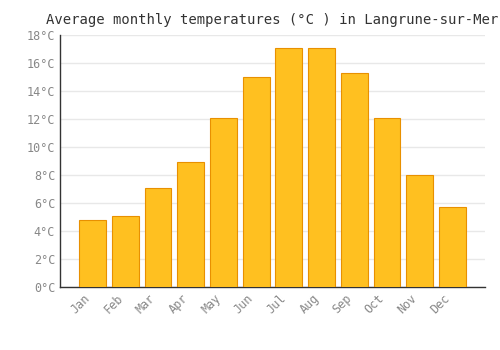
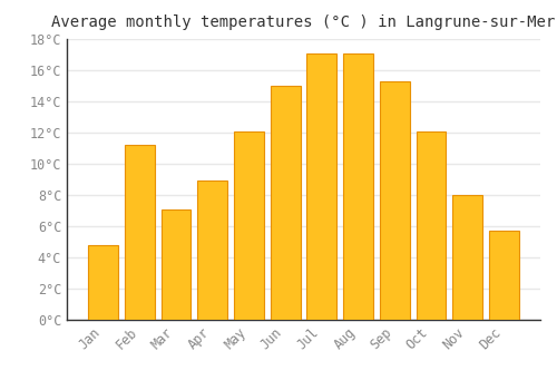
Feb: 5.1°C -> 11.2°C
